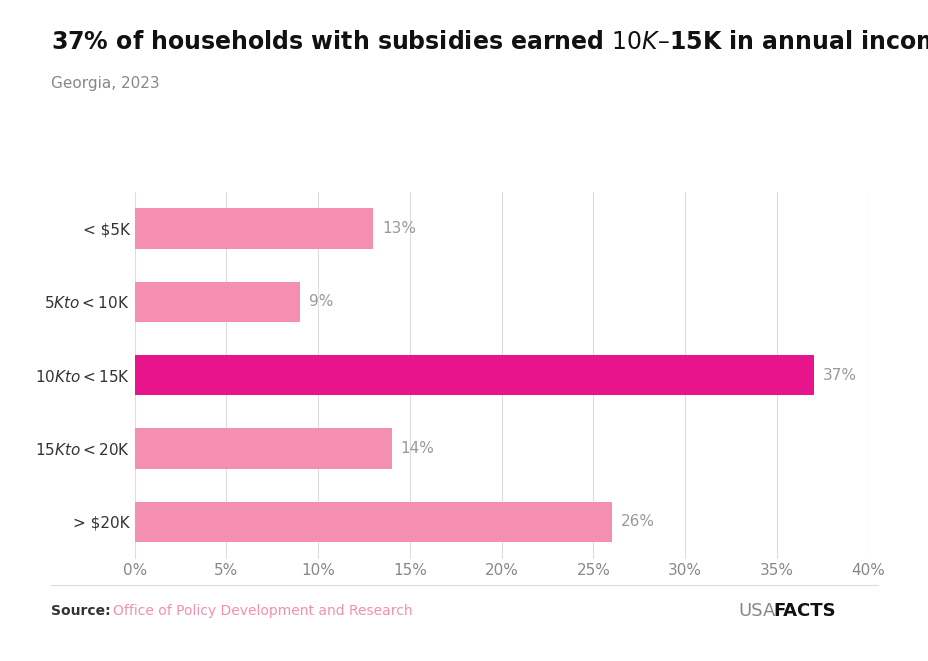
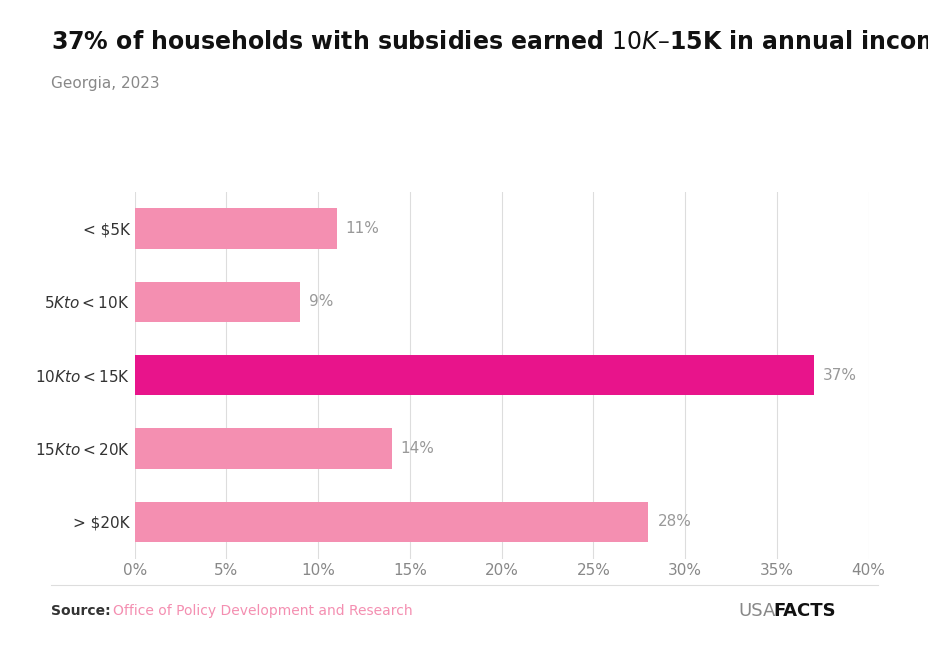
< $5K: 13% -> 11%
> $20K: 26% -> 28%
